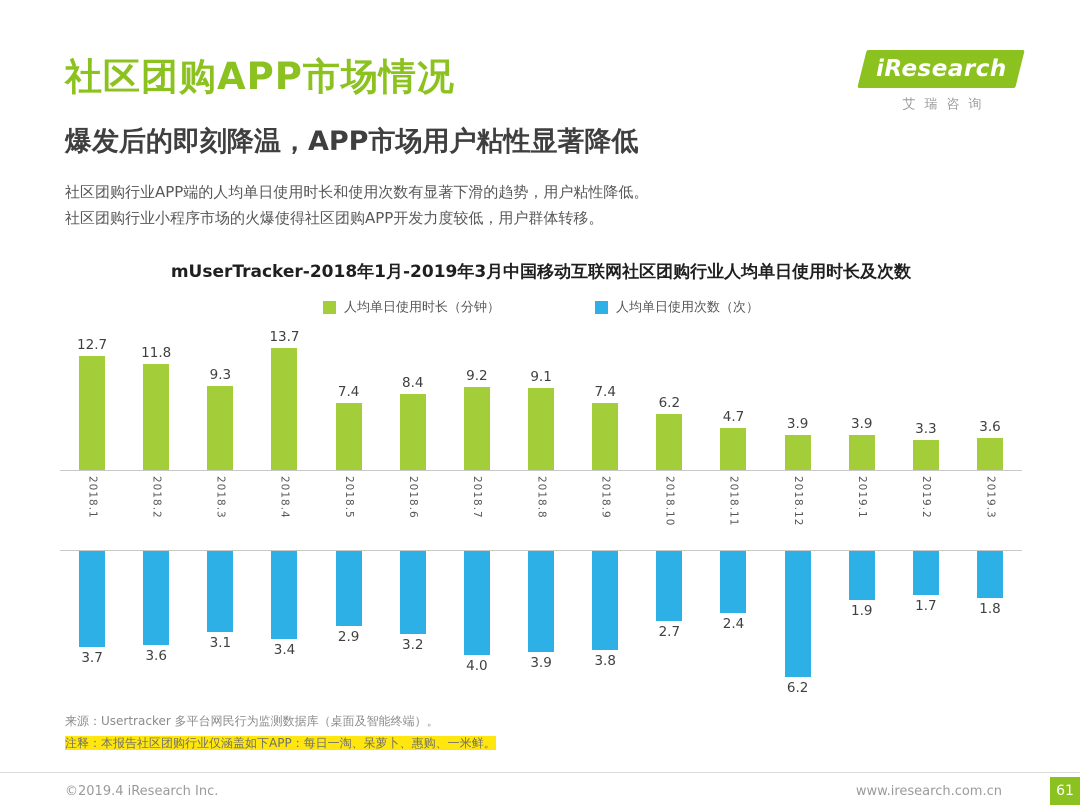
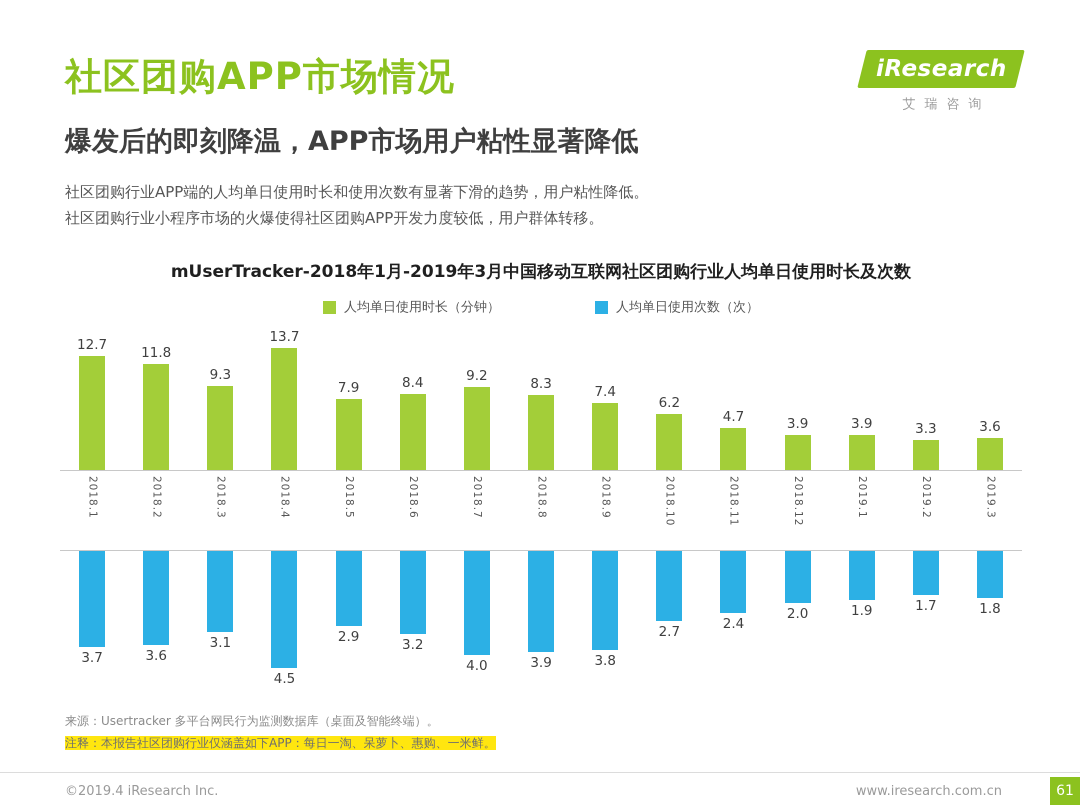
人均单日使用次数（次）/2018.4: 3.4 -> 4.5
人均单日使用时长（分钟）/2018.5: 7.4 -> 7.9
人均单日使用时长（分钟）/2018.8: 9.1 -> 8.3
人均单日使用次数（次）/2018.12: 6.2 -> 2.0
